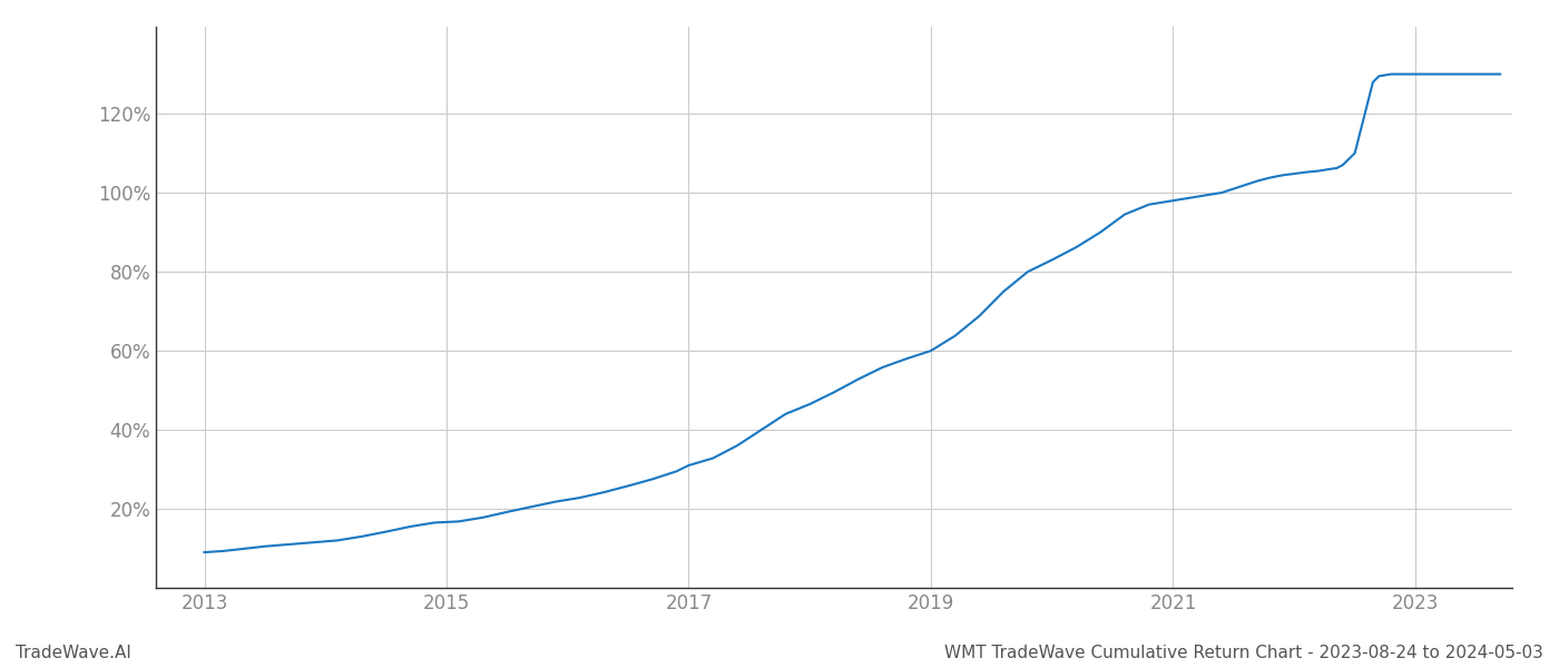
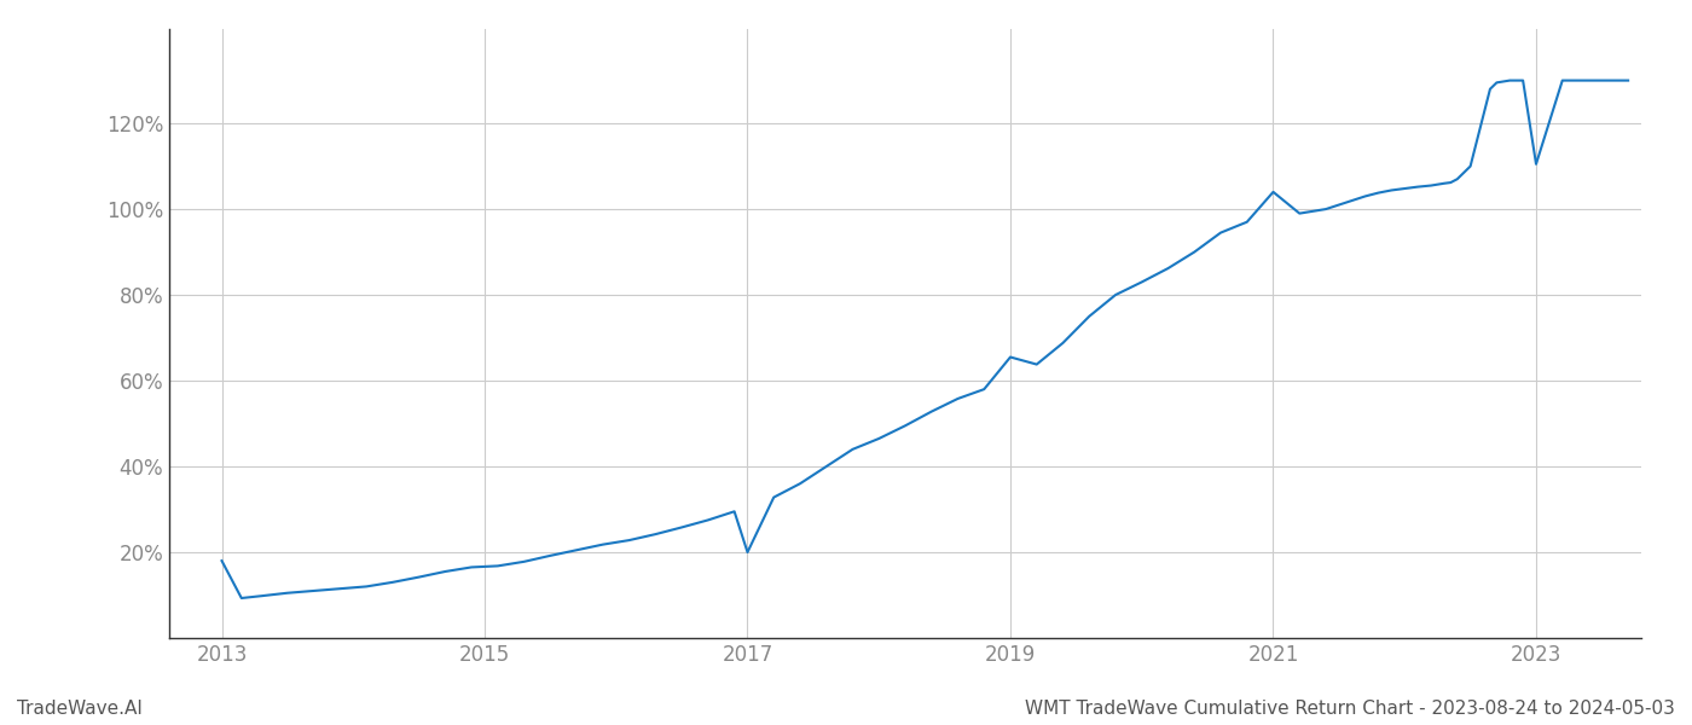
2013: 9.0% -> 18.0%
2017: 31.0% -> 20.0%
2019: 60.0% -> 65.5%
2021: 98.0% -> 104.0%
2023: 130.0% -> 110.5%
